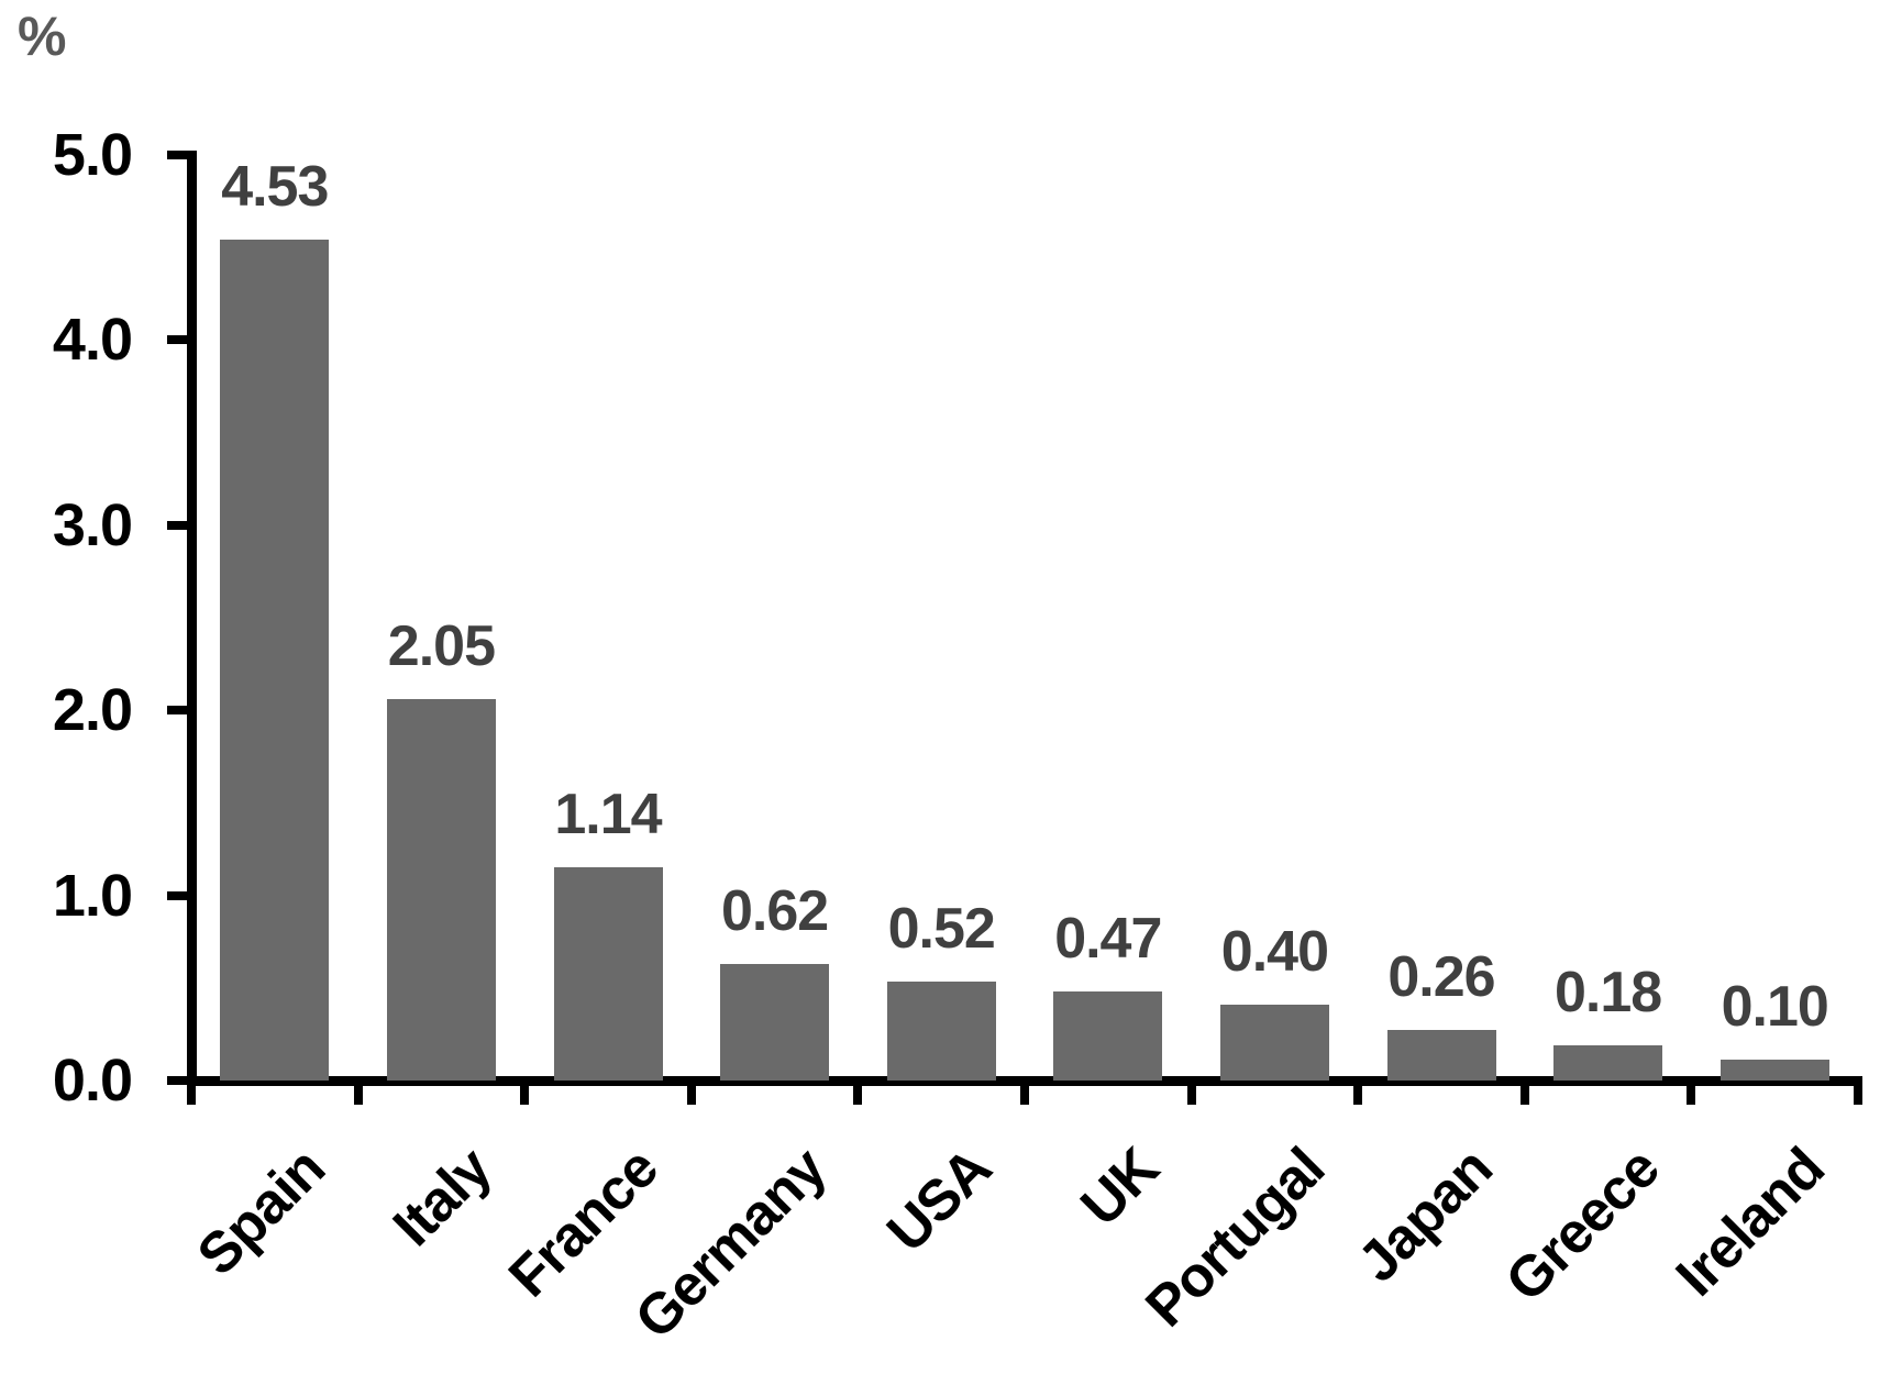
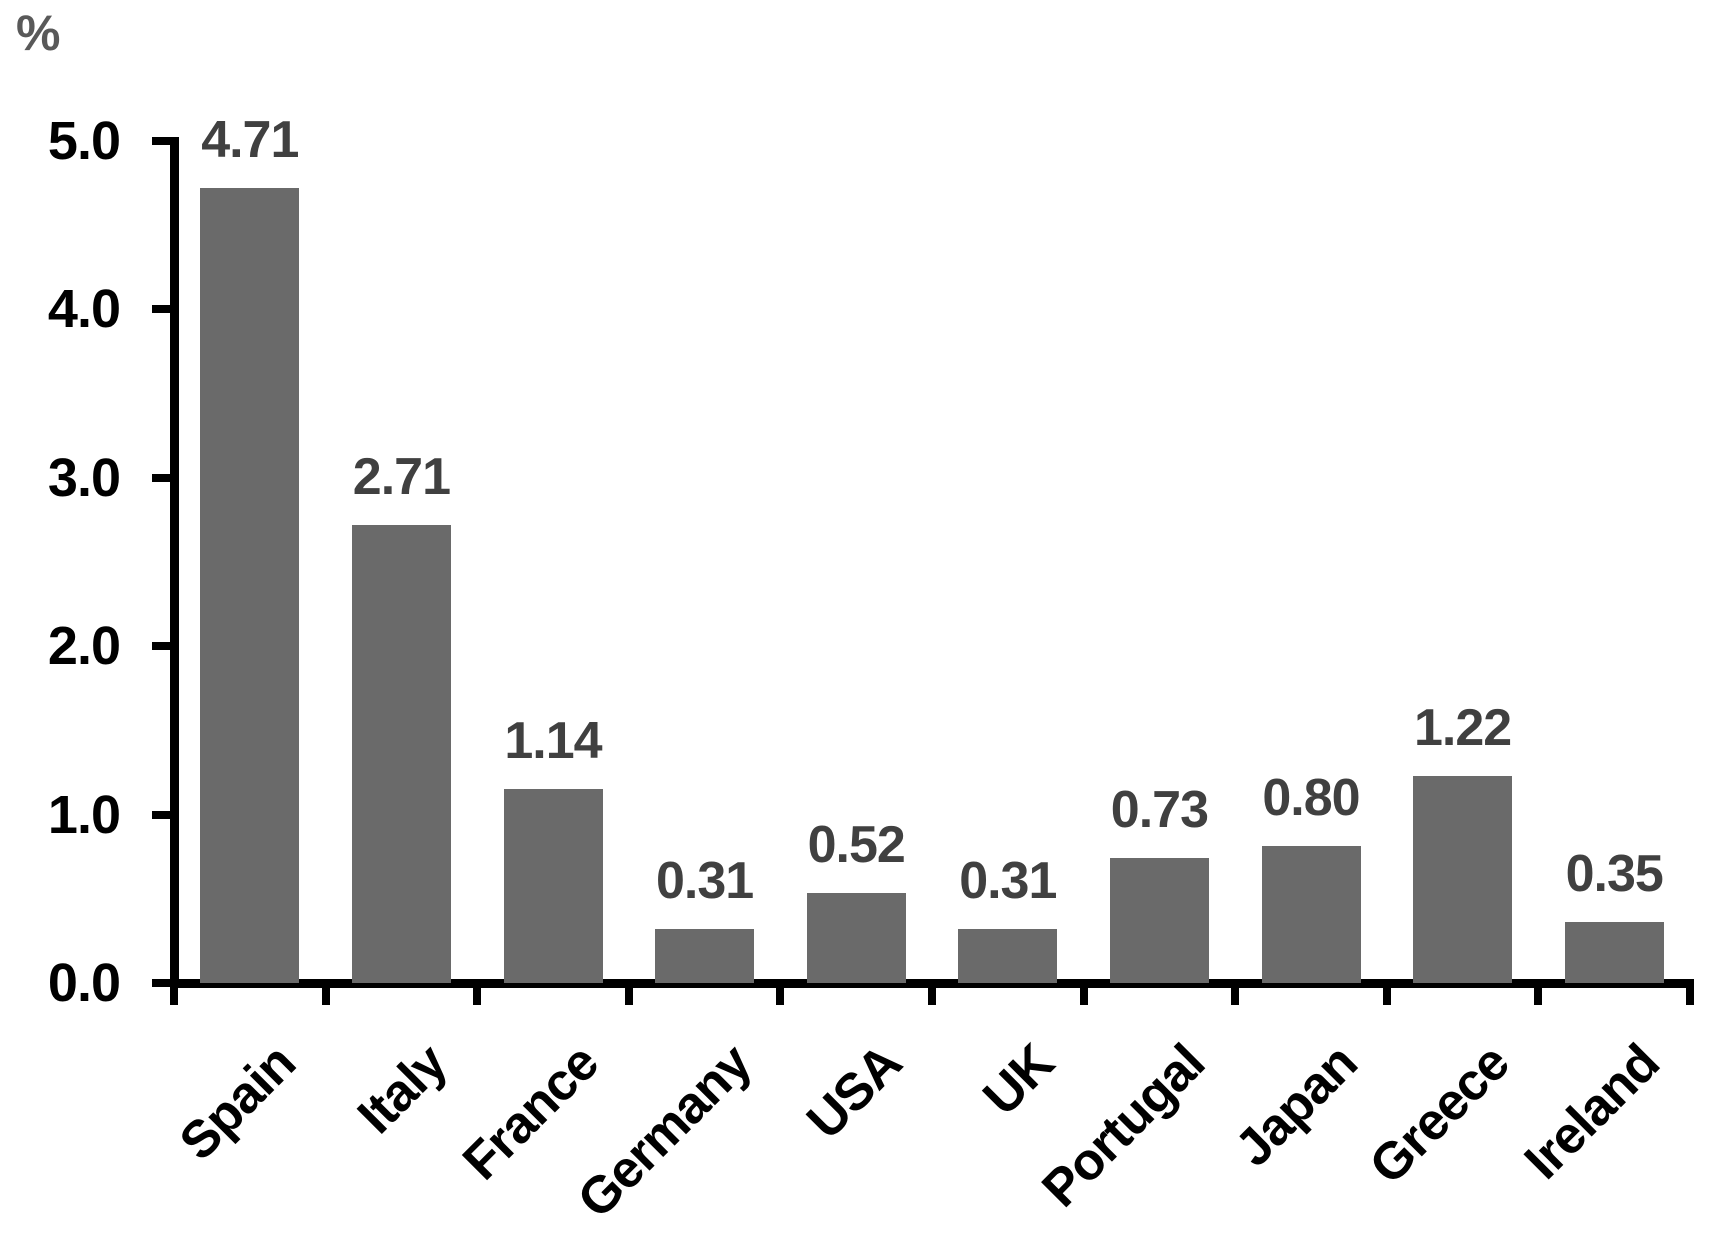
Spain: 4.53 -> 4.71
Italy: 2.05 -> 2.71
Germany: 0.62 -> 0.31
UK: 0.47 -> 0.31
Portugal: 0.40 -> 0.73
Japan: 0.26 -> 0.80
Greece: 0.18 -> 1.22
Ireland: 0.10 -> 0.35
